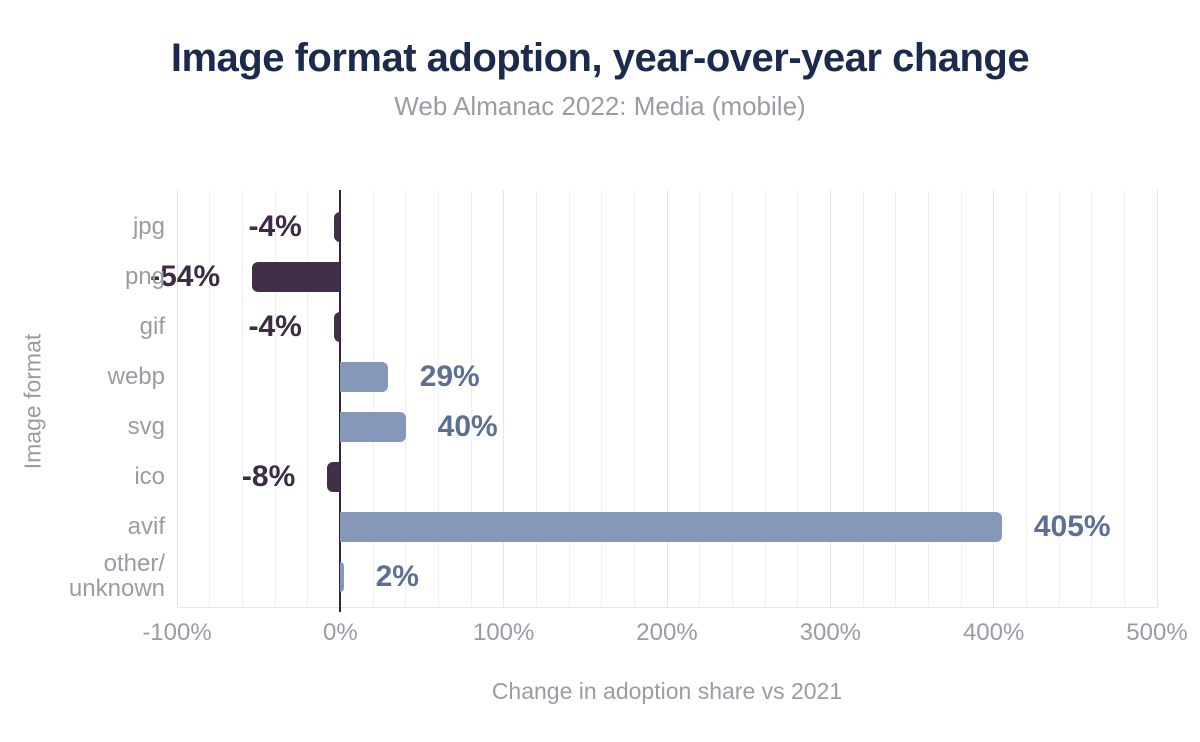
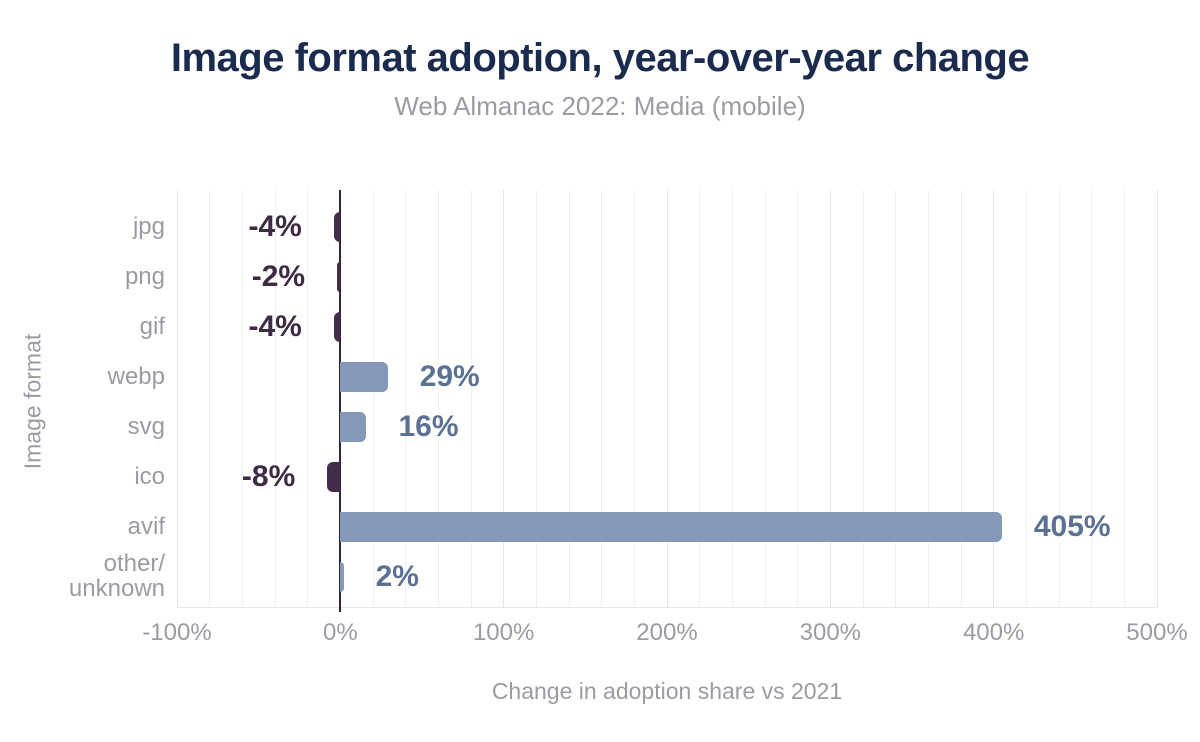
png: -54% -> -2%
svg: 40% -> 16%
